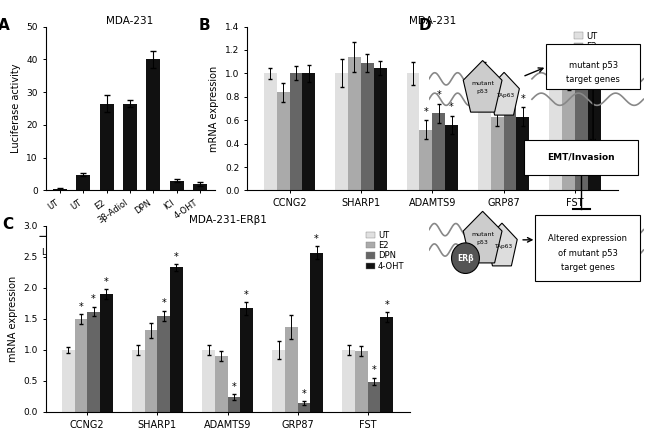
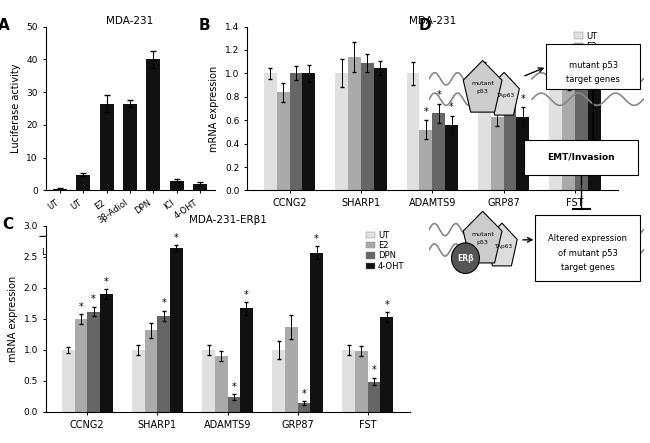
MDA-231-ERβ1/4-OHT/SHARP1: 2.33 -> 2.64
